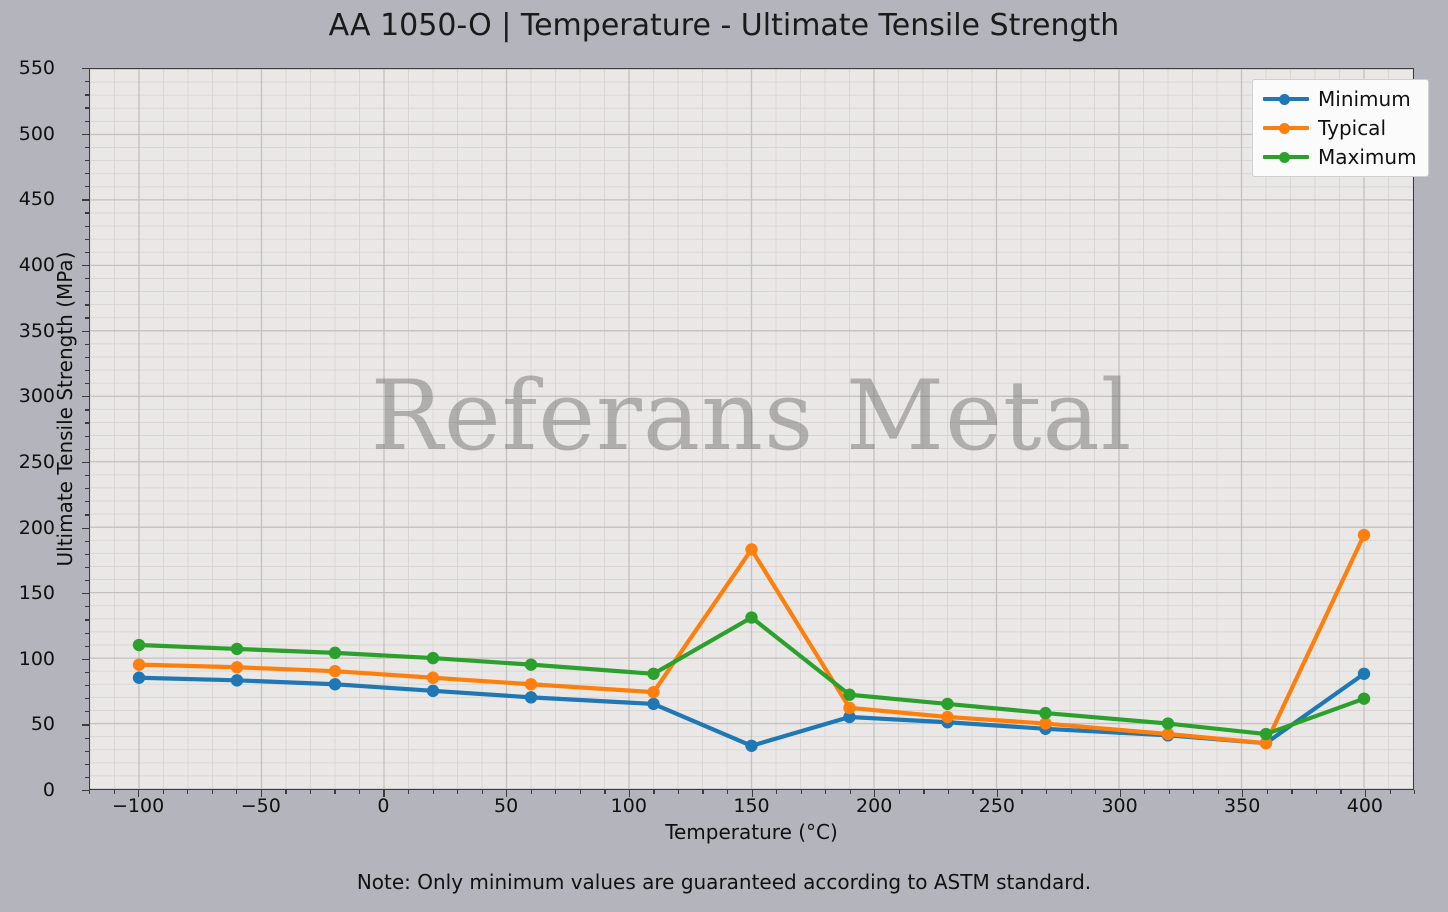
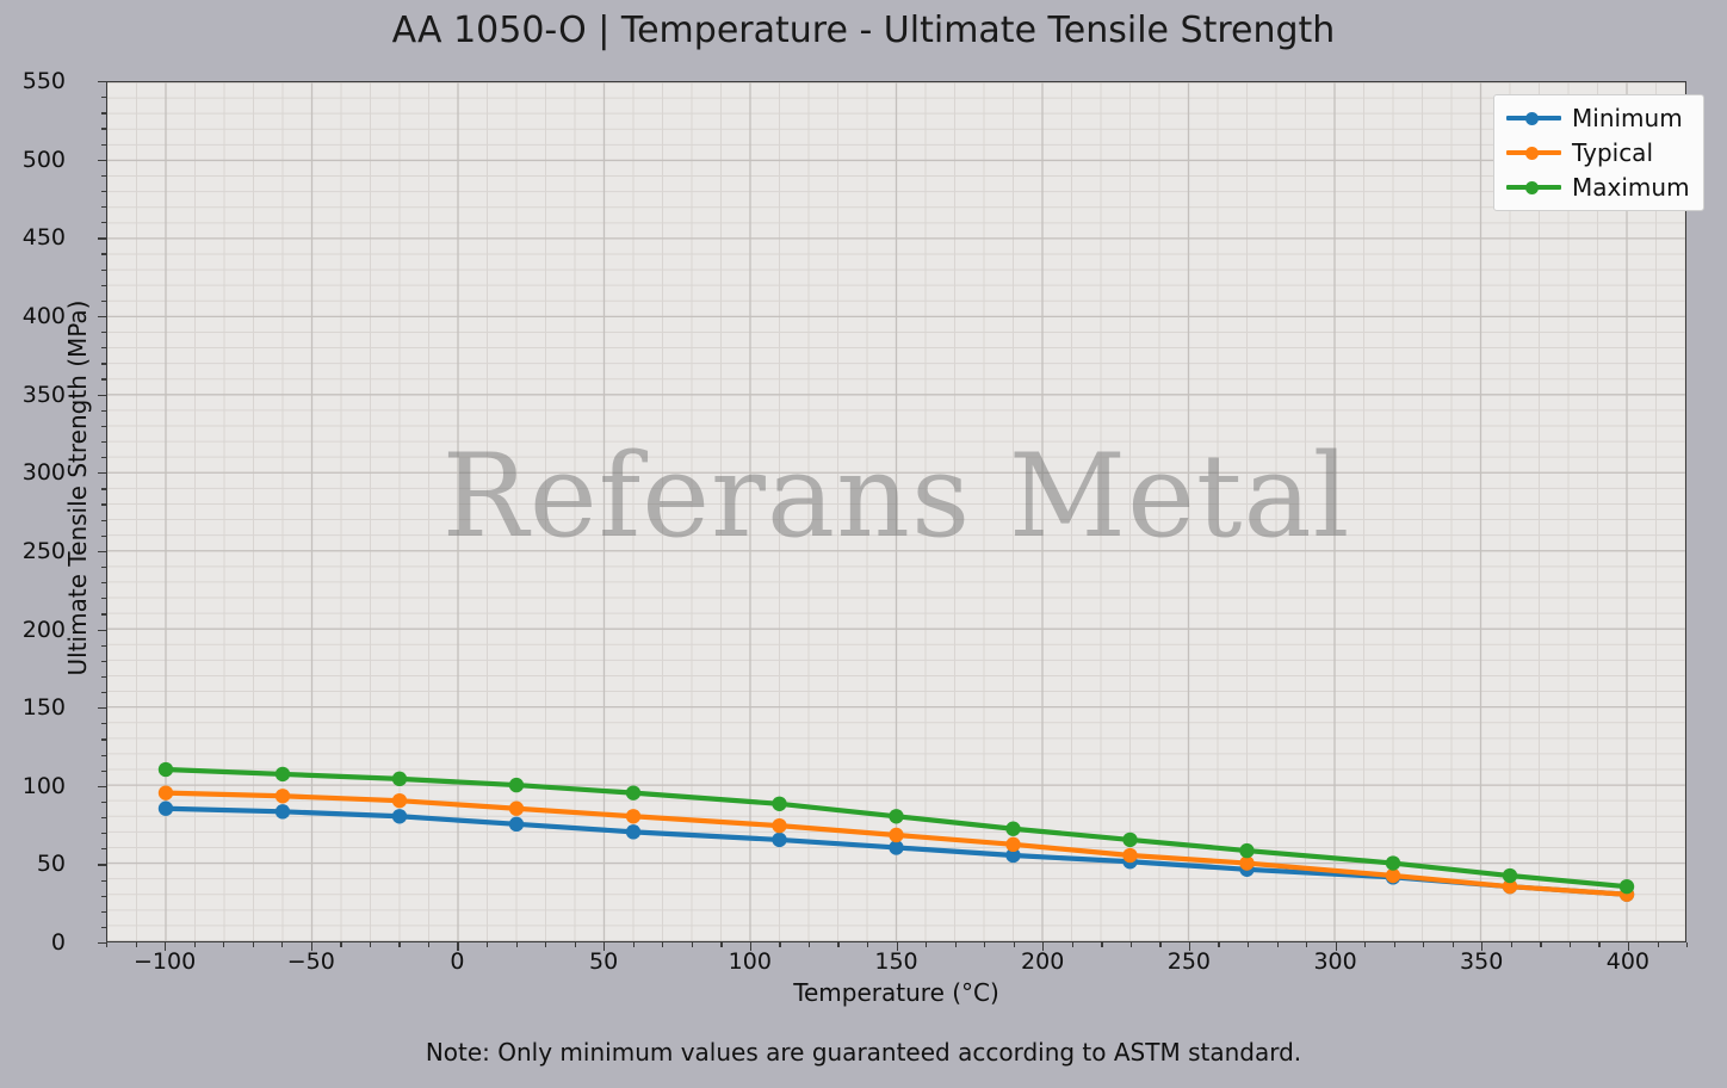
Minimum/150: 33 -> 60
Typical/150: 183 -> 68
Maximum/150: 131 -> 80
Minimum/400: 88 -> 30
Typical/400: 194 -> 30
Maximum/400: 69 -> 35
